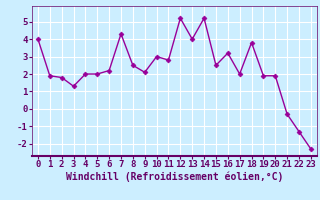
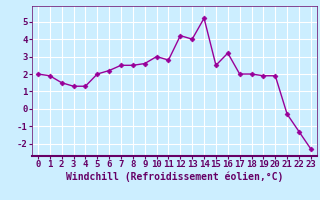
0: 4.0 -> 2.0
2: 1.8 -> 1.5
4: 2.0 -> 1.3
7: 4.3 -> 2.5
9: 2.1 -> 2.6
12: 5.2 -> 4.2
18: 3.8 -> 2.0
